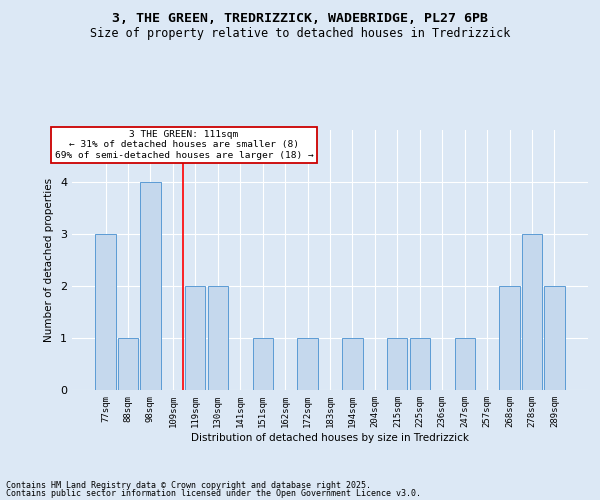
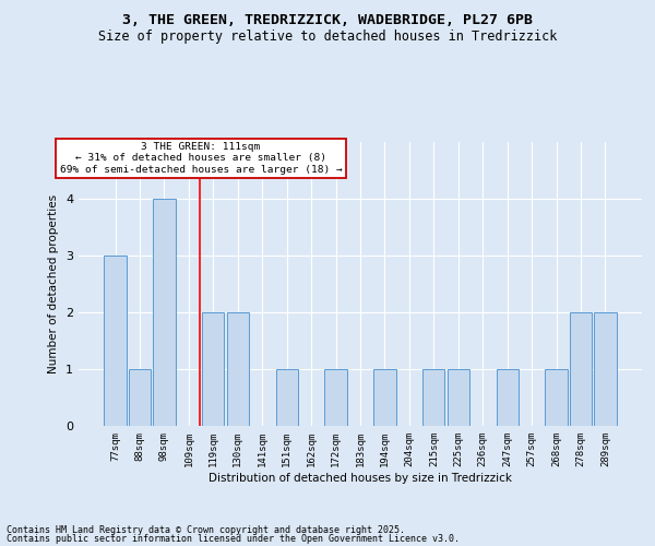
268sqm: 2 -> 1
278sqm: 3 -> 2
